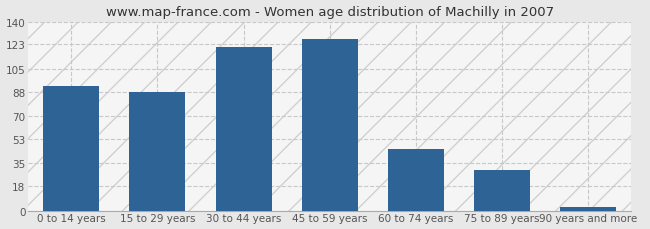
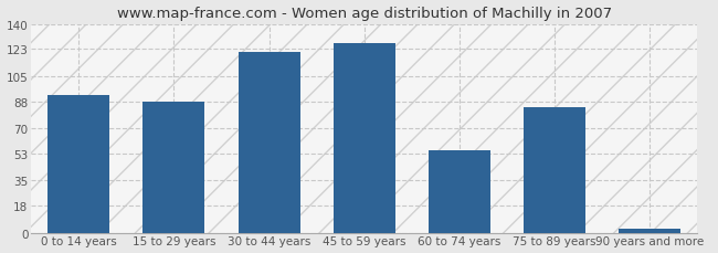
60 to 74 years: 46 -> 55
75 to 89 years: 30 -> 84
